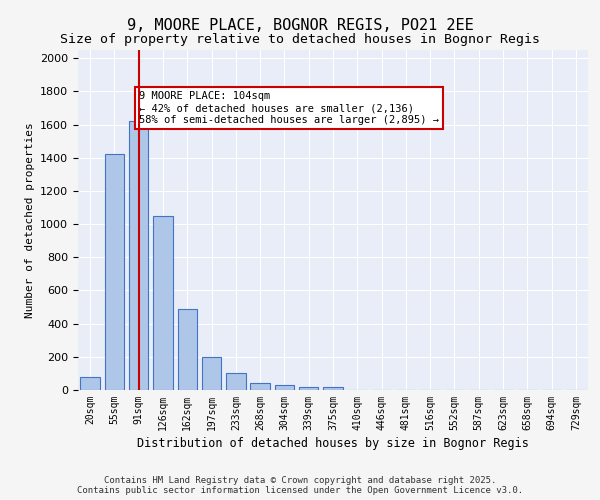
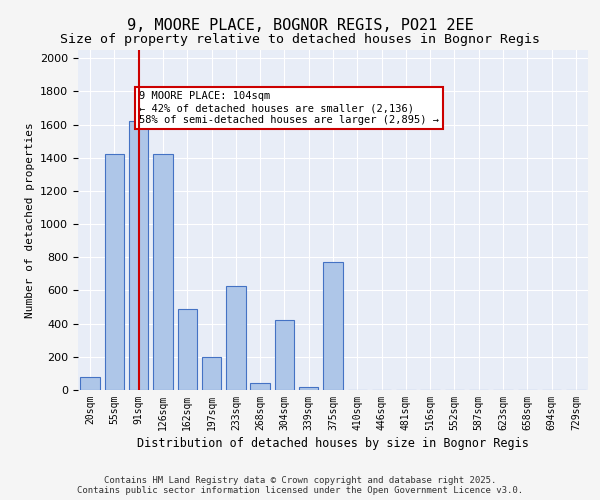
126sqm: 1050 -> 1420
233sqm: 100 -> 630
304sqm: 30 -> 420
375sqm: 20 -> 770
